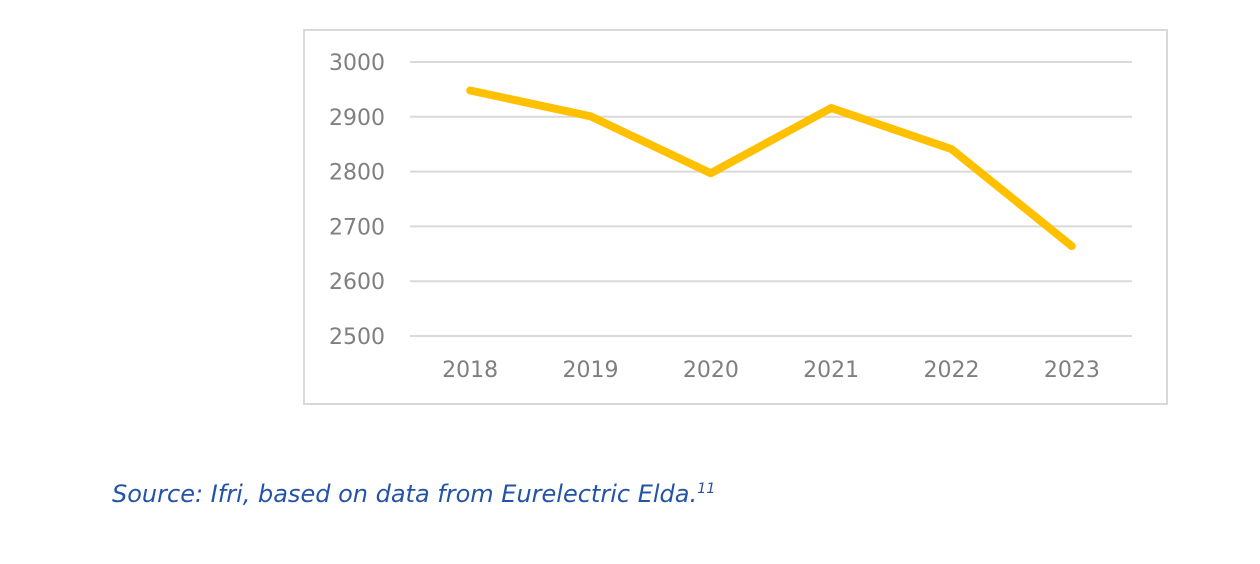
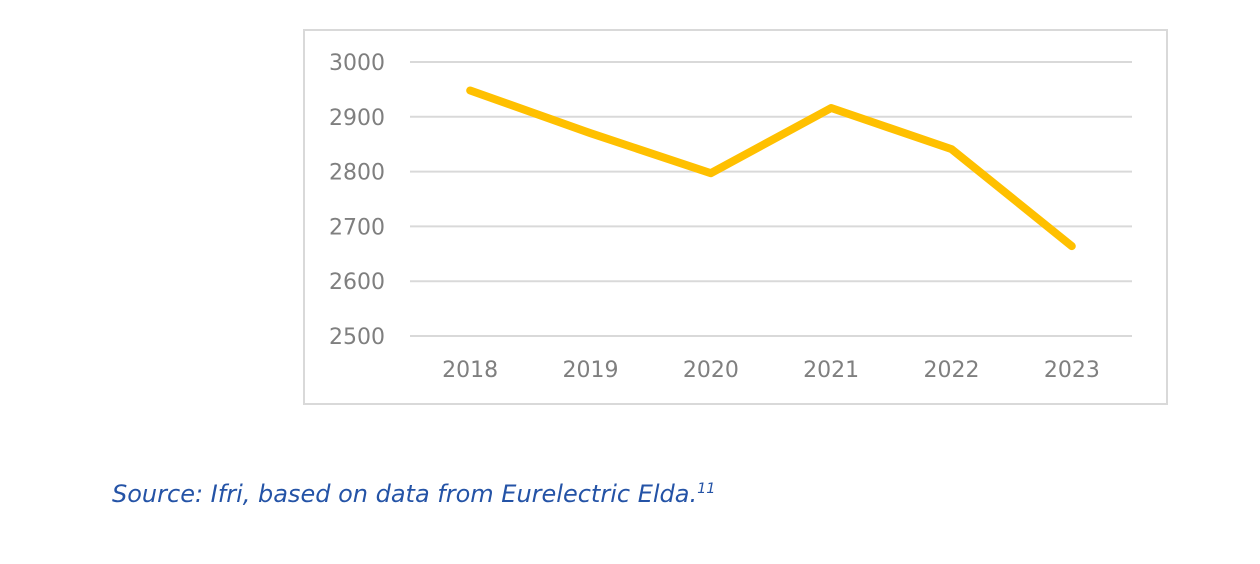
2019: 2900 -> 2870
